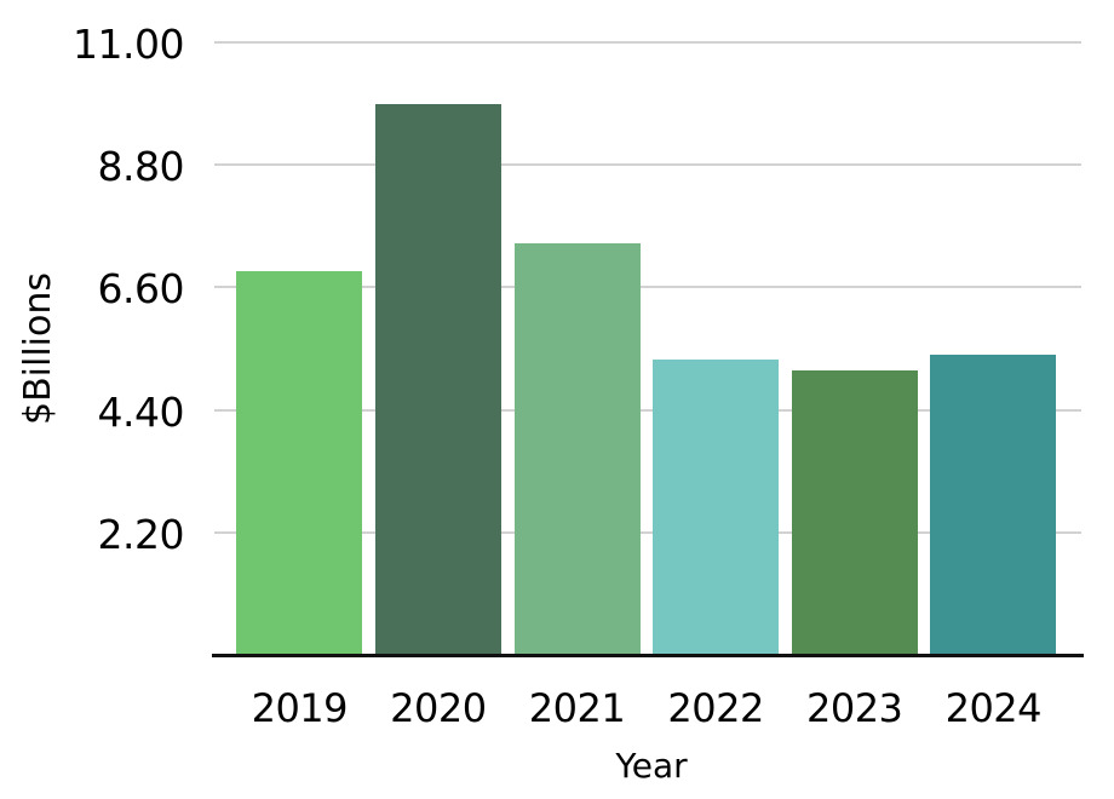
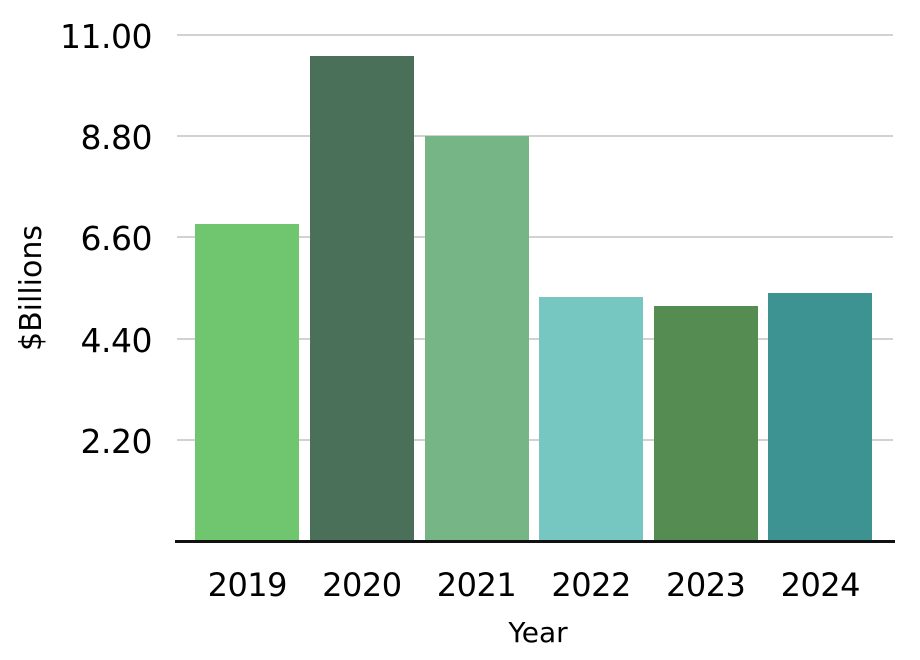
2020: 9.9 -> 10.6
2021: 7.4 -> 8.8
